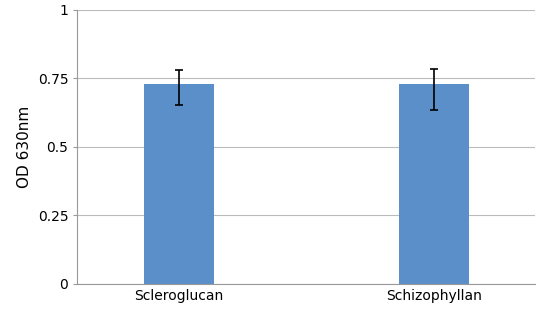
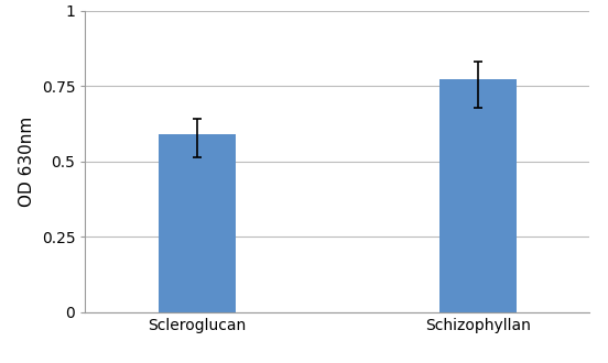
Scleroglucan: 0.728 -> 0.590
Schizophyllan: 0.728 -> 0.775
